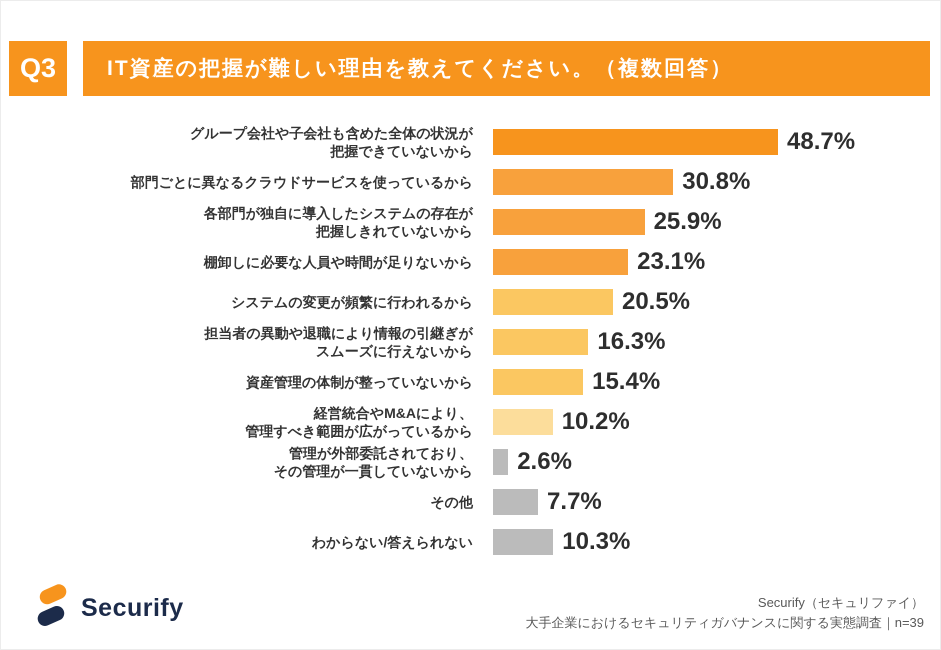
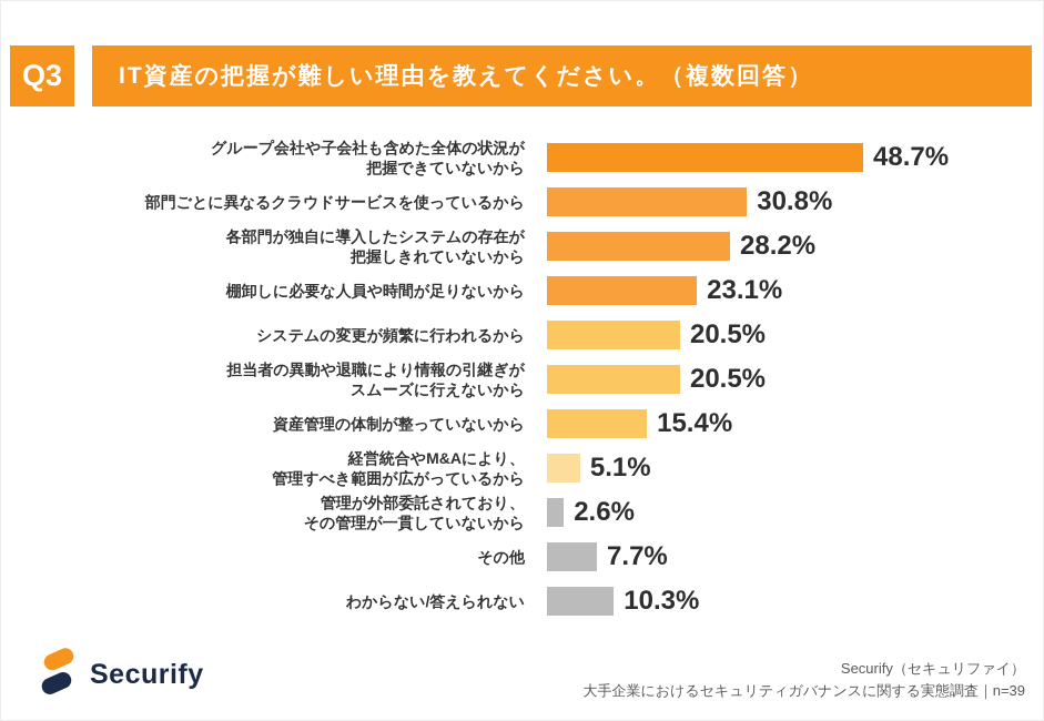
各部門が独自に導入したシステムの存在が 把握しきれていないから: 25.9% -> 28.2%
担当者の異動や退職により情報の引継ぎが スムーズに行えないから: 16.3% -> 20.5%
経営統合やM&Aにより、 管理すべき範囲が広がっているから: 10.2% -> 5.1%
